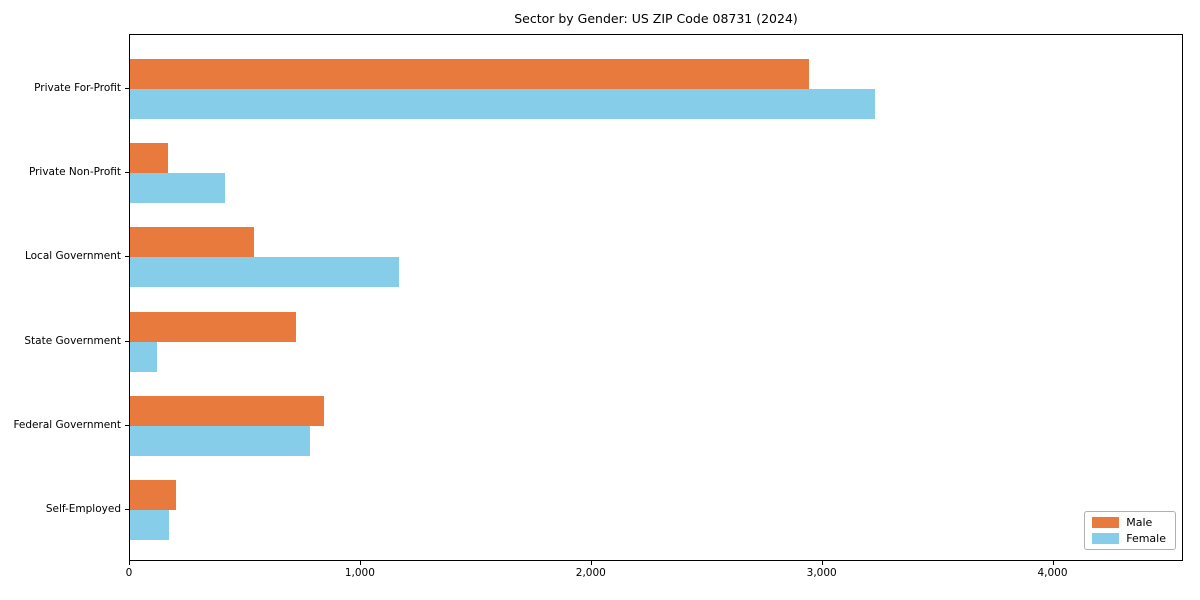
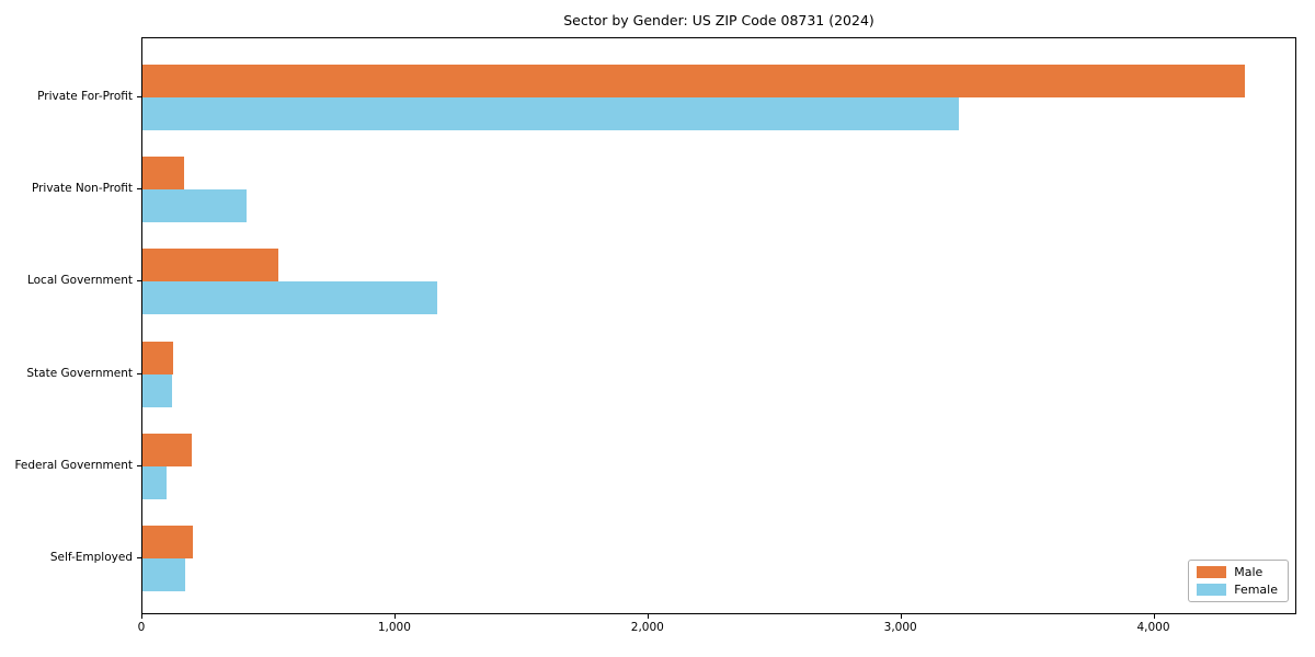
Male/Private For-Profit: 2940 -> 4360
Male/State Government: 720 -> 120
Male/Federal Government: 840 -> 200
Female/Federal Government: 780 -> 100
